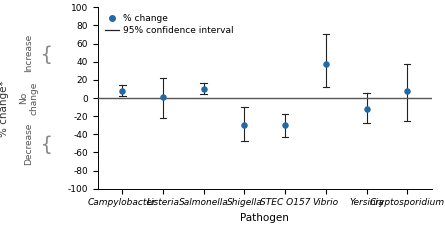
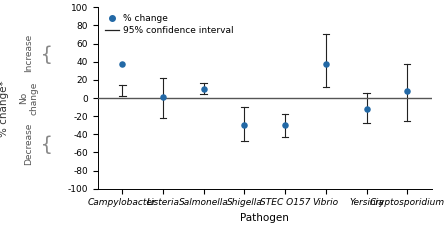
Campylobacter: 8 -> 38
